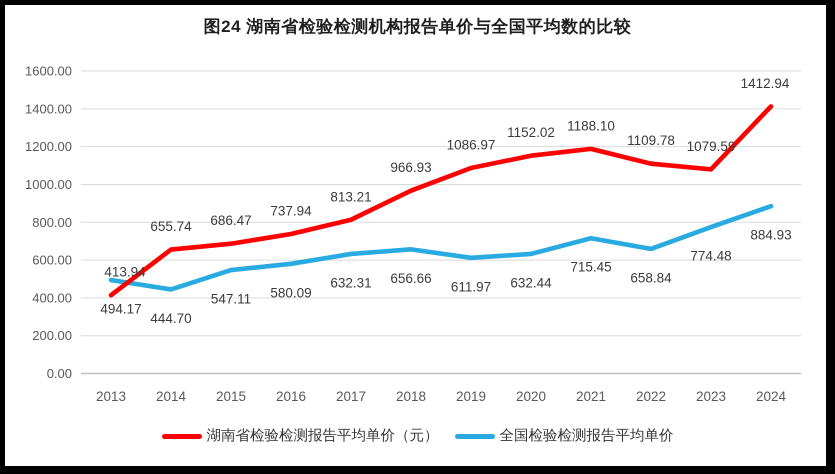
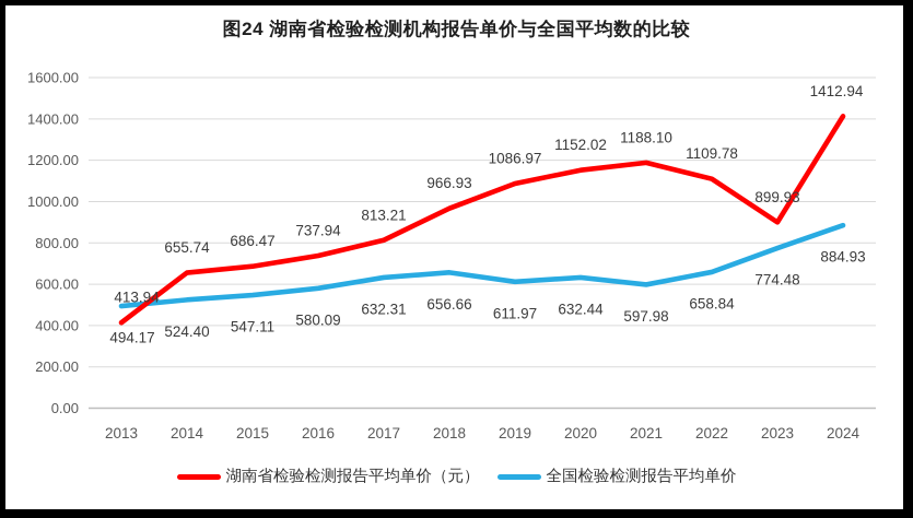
全国检验检测报告平均单价/2014: 444.70 -> 524.40
全国检验检测报告平均单价/2021: 715.45 -> 597.98
湖南省检验检测报告平均单价（元）/2023: 1079.59 -> 899.93
